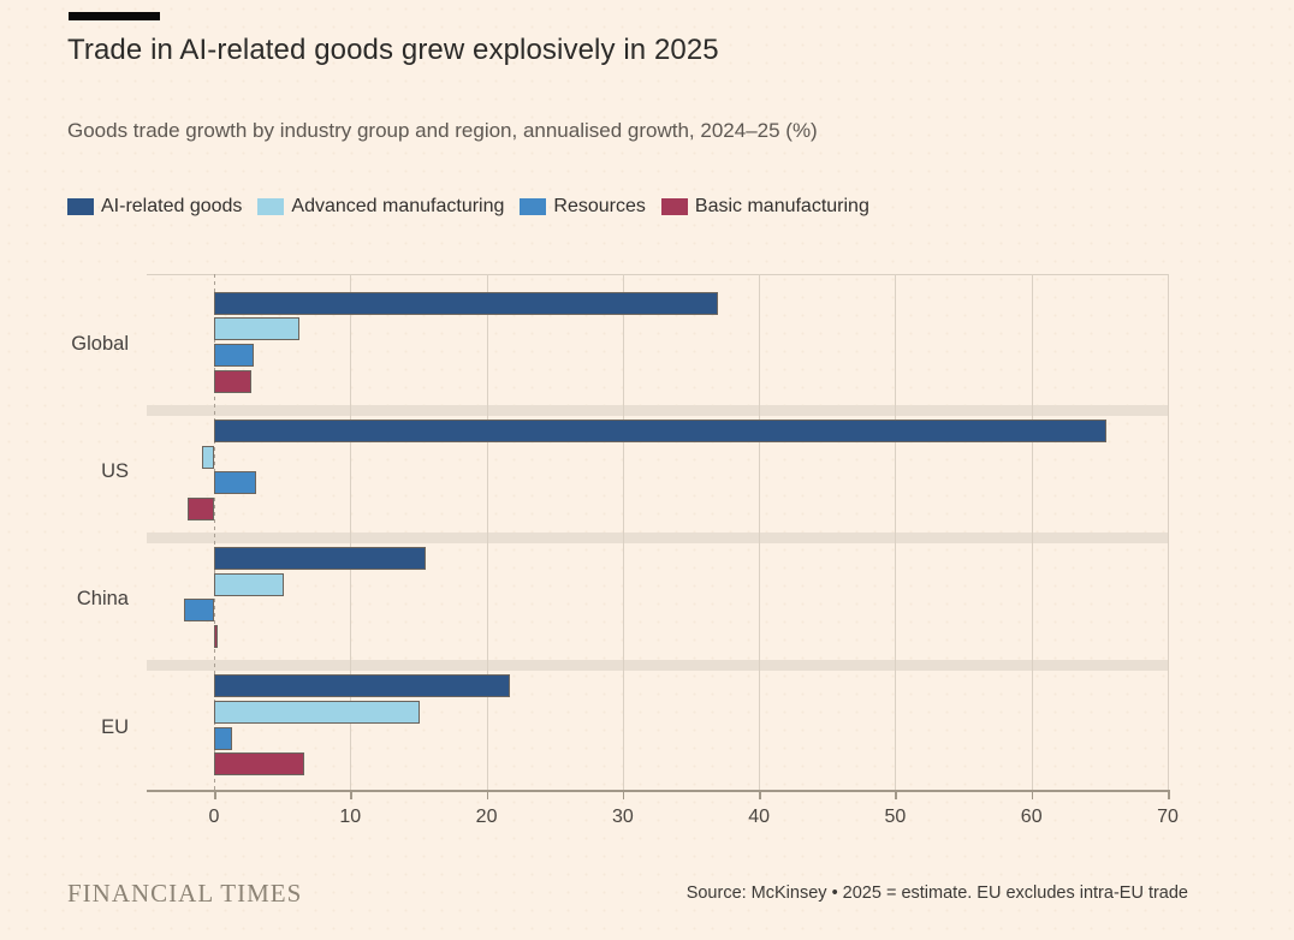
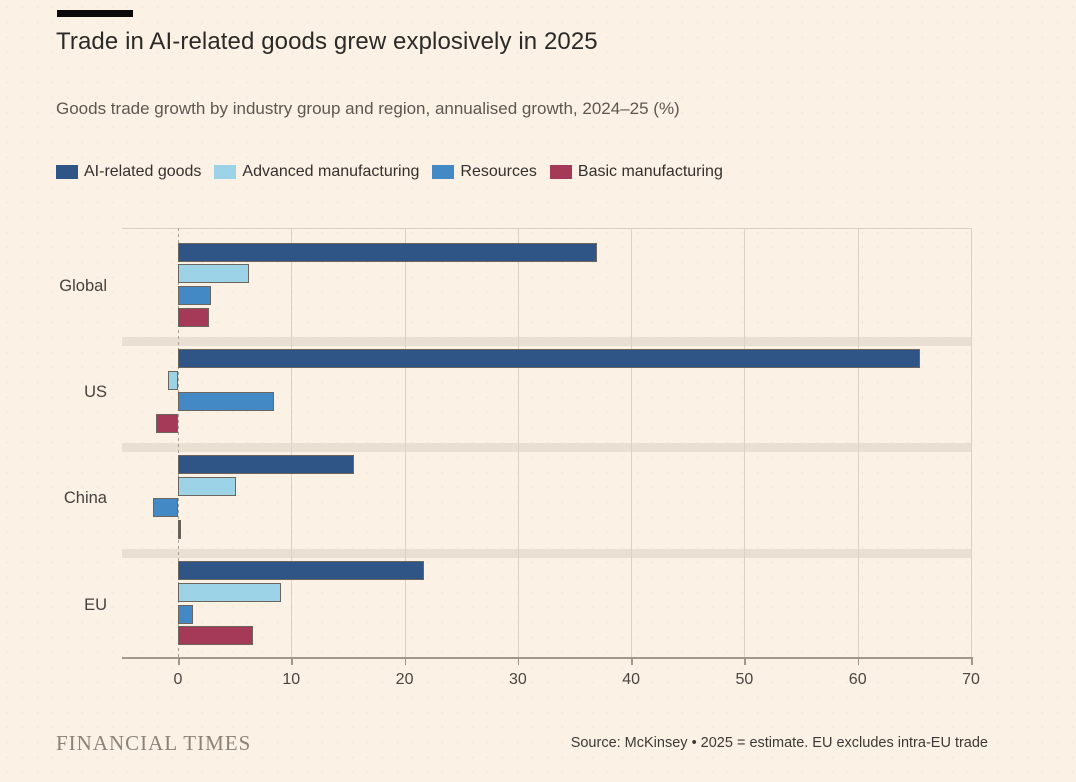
Resources/US: 3.1 -> 8.5
Advanced manufacturing/EU: 15.1 -> 9.1
